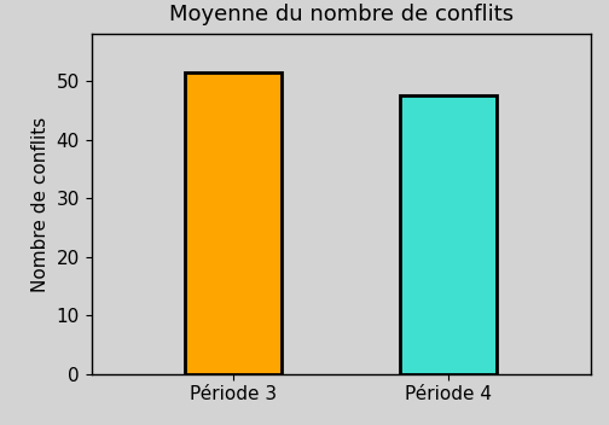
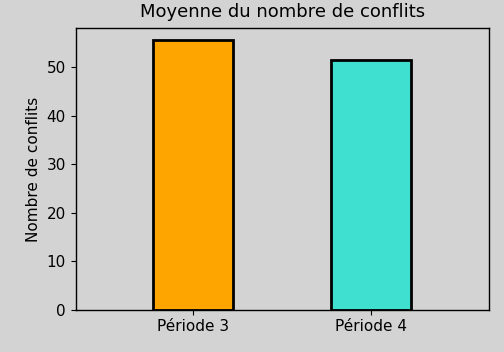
Période 3: 51.5 -> 55.5
Période 4: 47.5 -> 51.5
